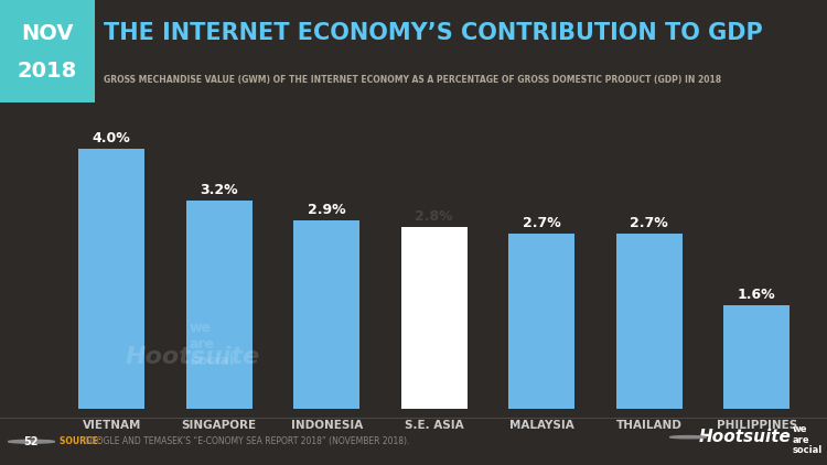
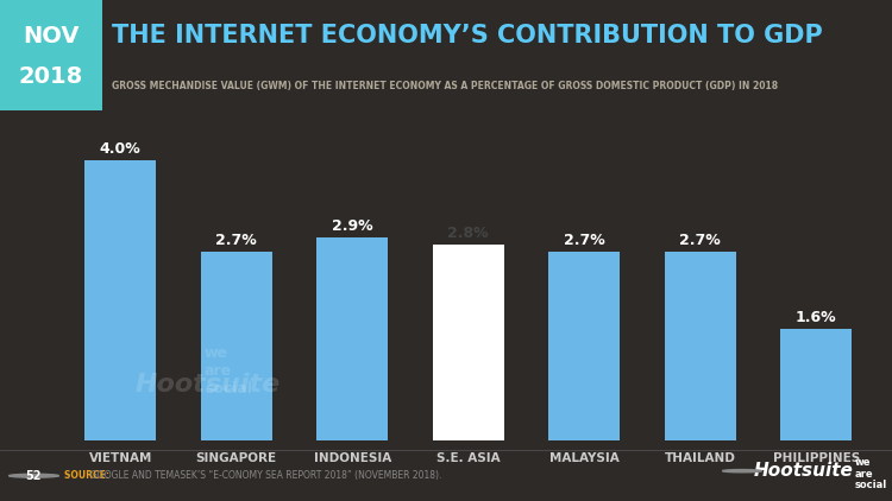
SINGAPORE: 3.2% -> 2.7%
